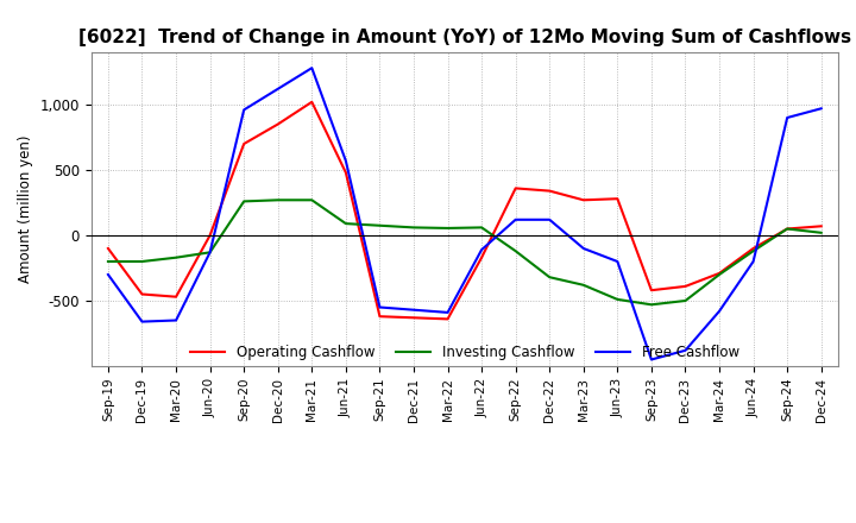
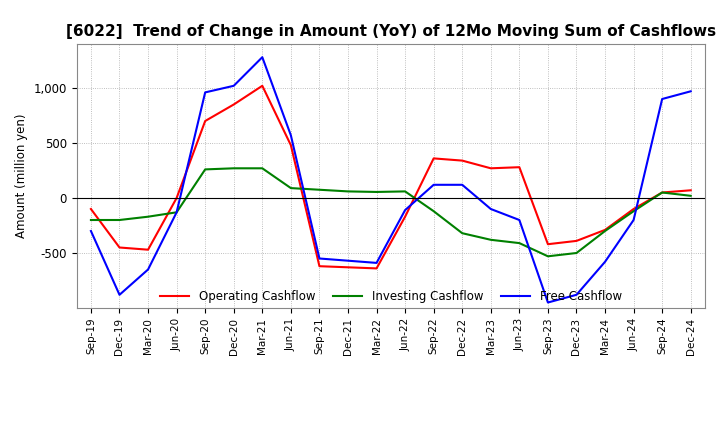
Free Cashflow/Dec-19: -660 -> -880
Free Cashflow/Dec-20: 1,120 -> 1,020
Investing Cashflow/Jun-23: -490 -> -410
